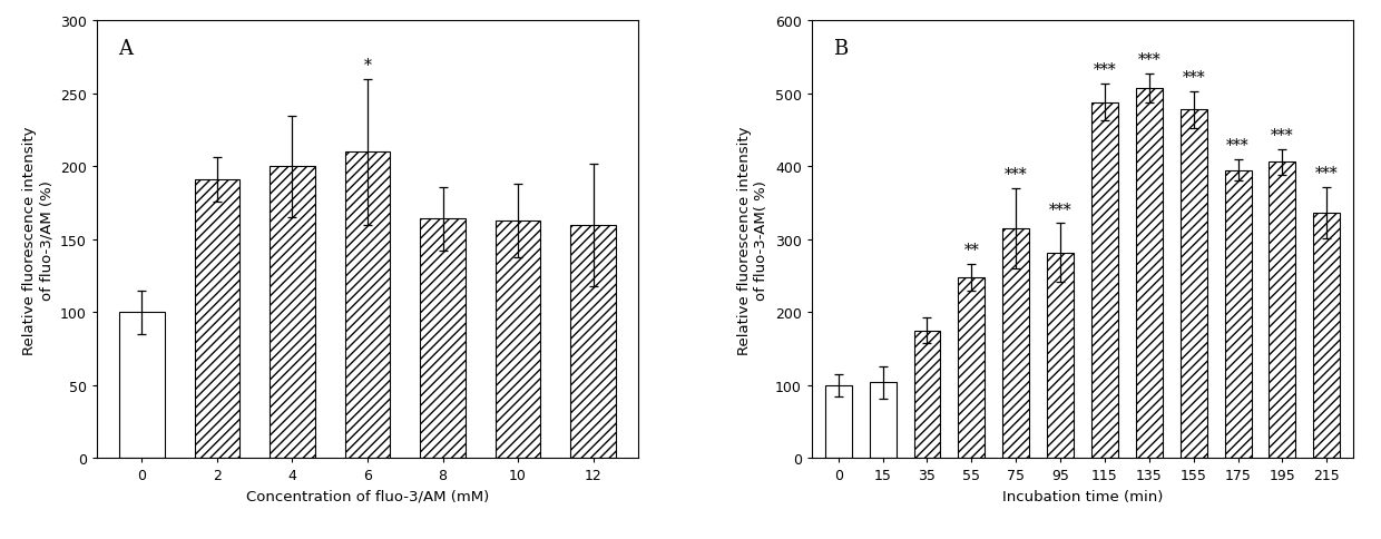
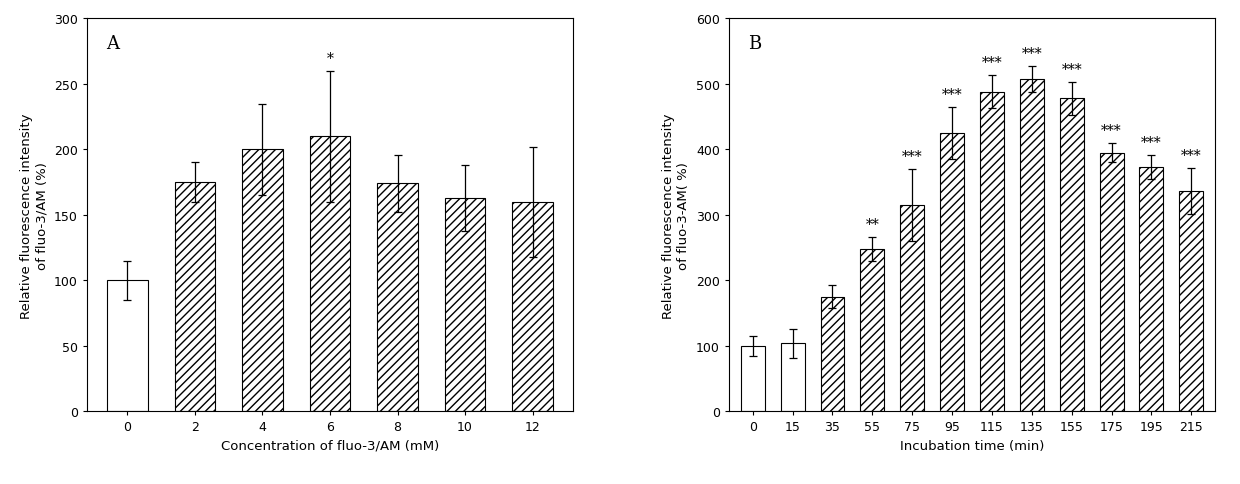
2: 191 -> 175
8: 164 -> 174
95: 282 -> 425
195: 406 -> 373
